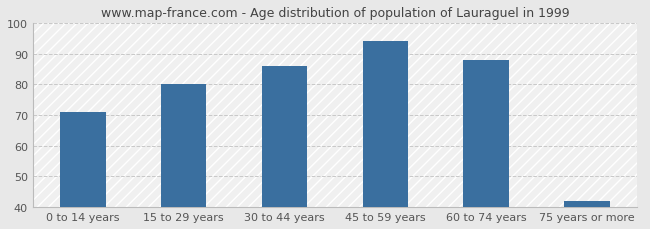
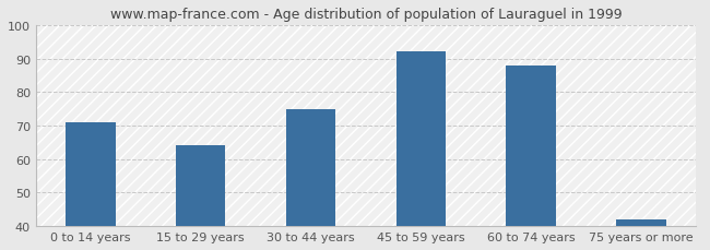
15 to 29 years: 80 -> 64
30 to 44 years: 86 -> 75
45 to 59 years: 94 -> 92
